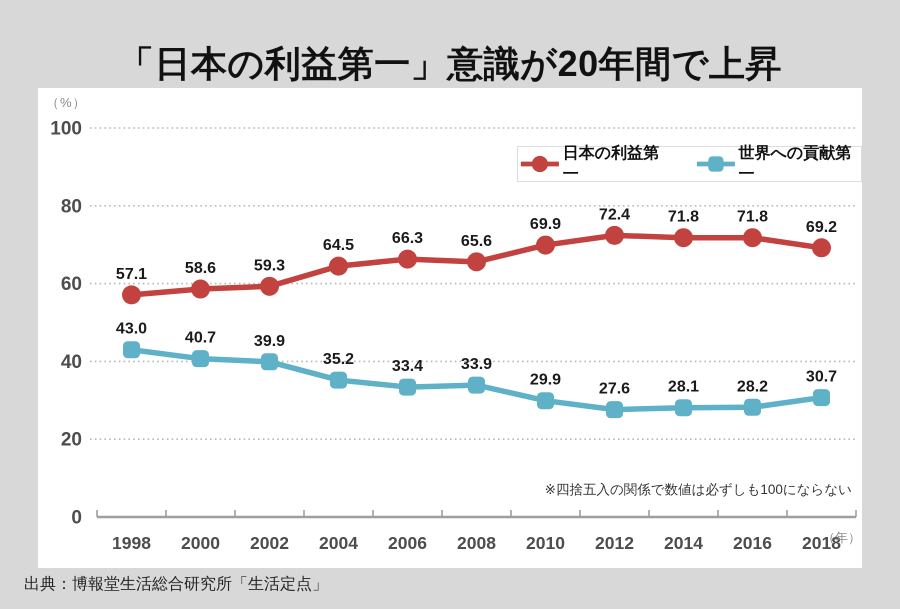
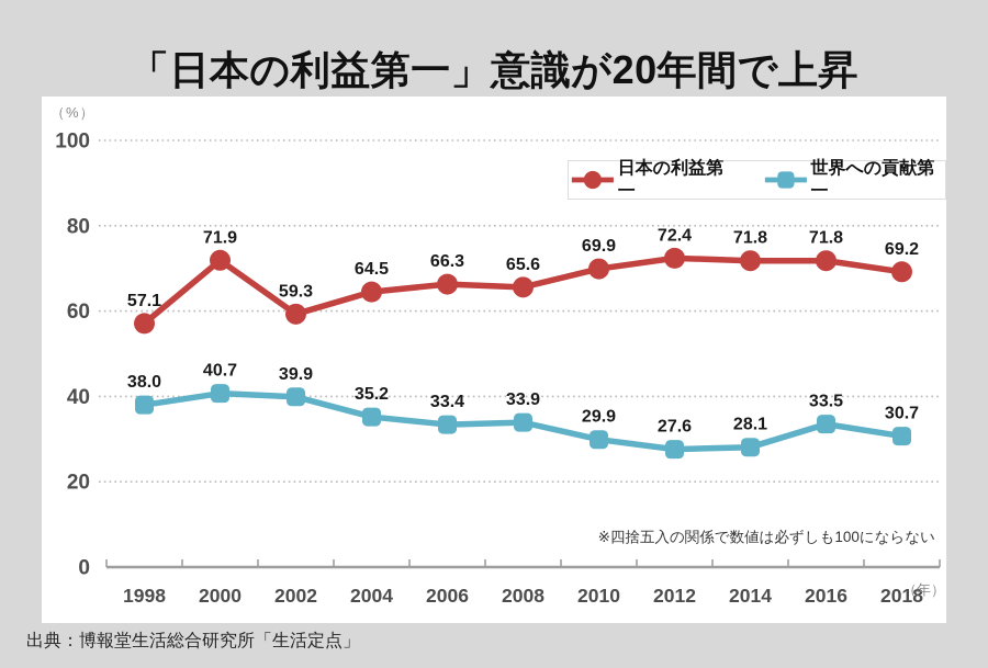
世界への貢献第一/1998: 43.0 -> 38.0
日本の利益第一/2000: 58.6 -> 71.9
世界への貢献第一/2016: 28.2 -> 33.5
